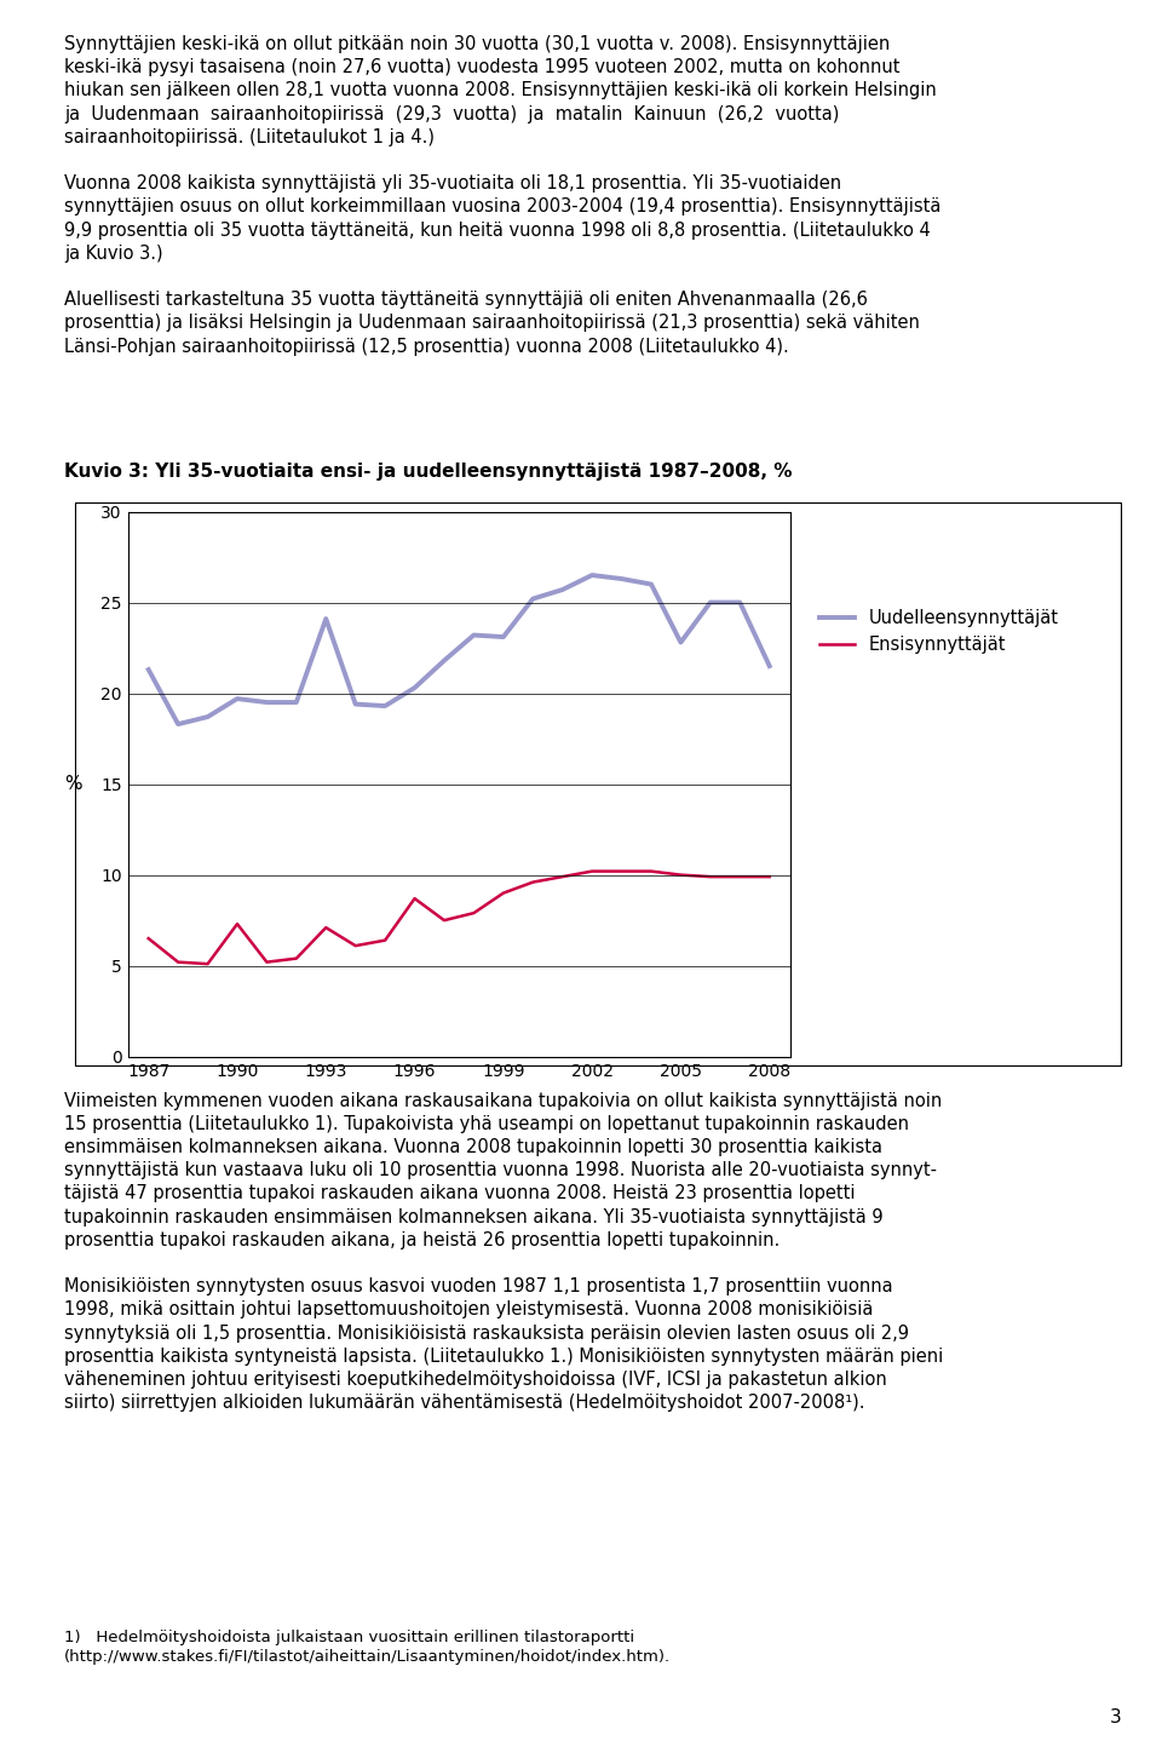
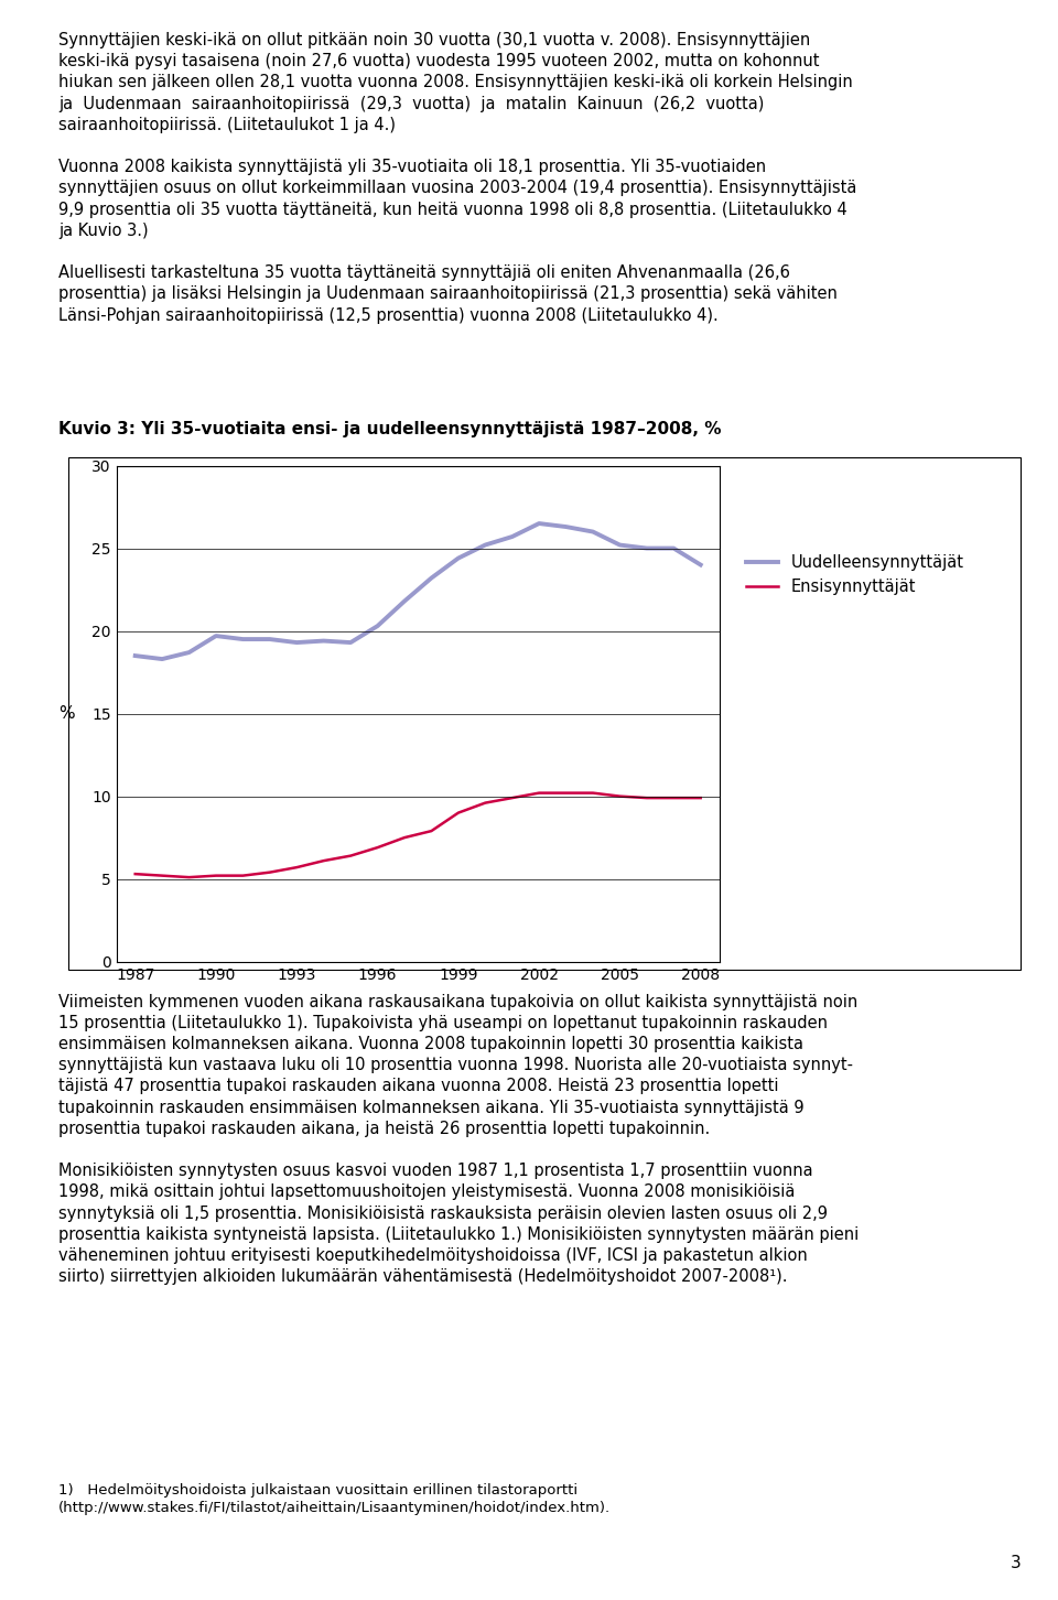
Uudelleensynnyttäjät/1987: 21.3 -> 18.5
Ensisynnyttäjät/1987: 6.5 -> 5.3
Ensisynnyttäjät/1990: 7.3 -> 5.2
Uudelleensynnyttäjät/1993: 24.1 -> 19.3
Ensisynnyttäjät/1993: 7.1 -> 5.7
Ensisynnyttäjät/1996: 8.7 -> 6.9
Uudelleensynnyttäjät/1999: 23.1 -> 24.4
Uudelleensynnyttäjät/2005: 22.8 -> 25.2
Uudelleensynnyttäjät/2008: 21.5 -> 24.0
